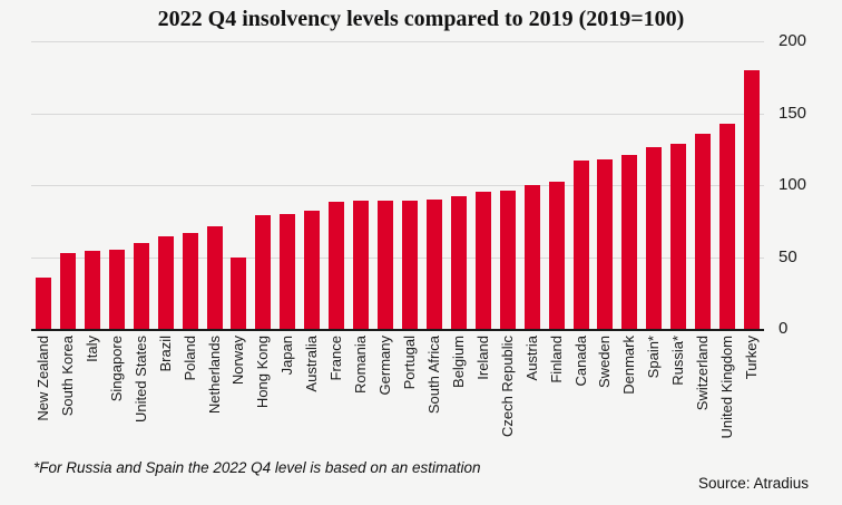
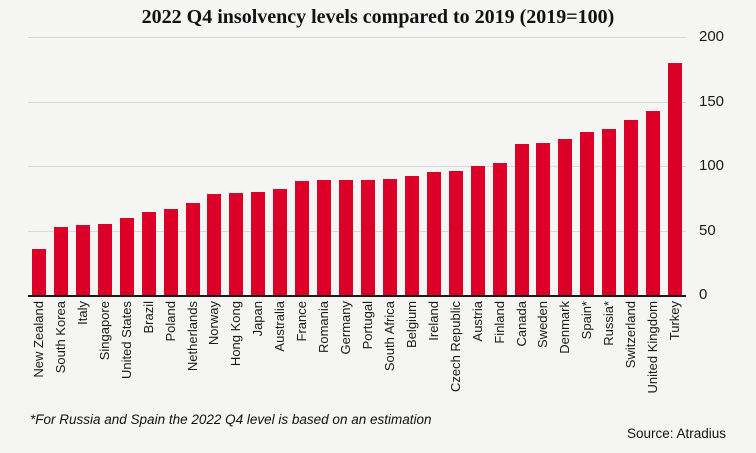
Norway: 50 -> 78
